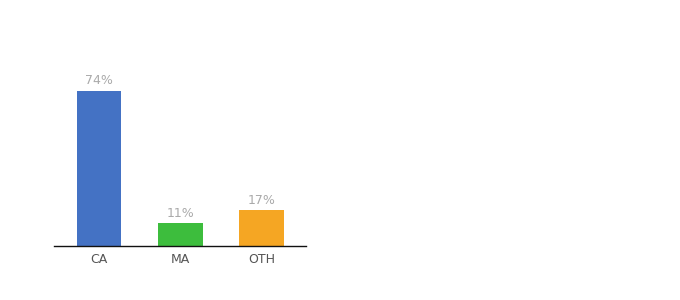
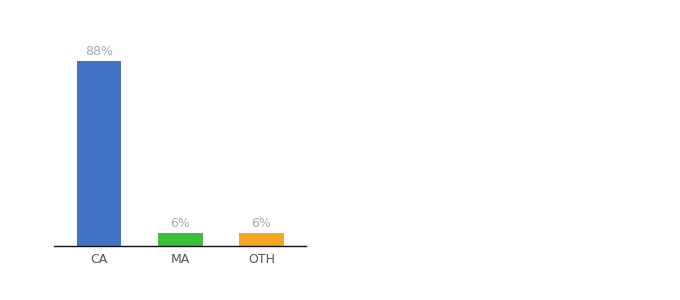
CA: 74% -> 88%
MA: 11% -> 6%
OTH: 17% -> 6%
